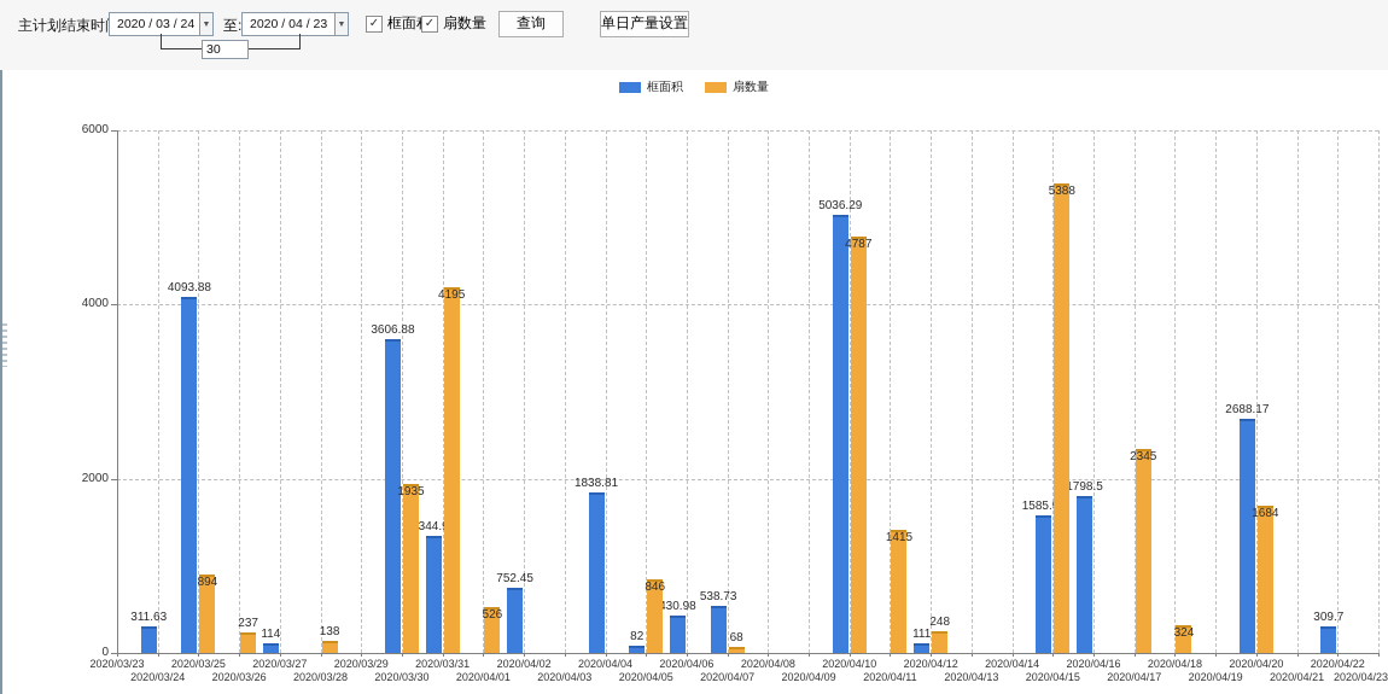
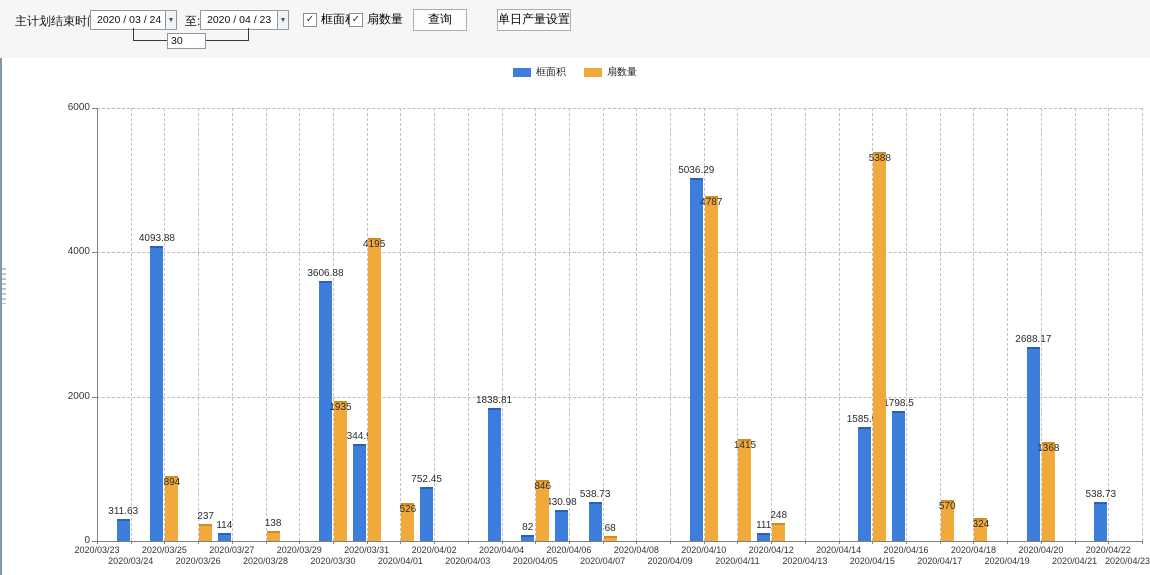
扇数量/2020/04/17: 2345 -> 570
扇数量/2020/04/20: 1684 -> 1368
框面积/2020/04/22: 309.7 -> 538.73
